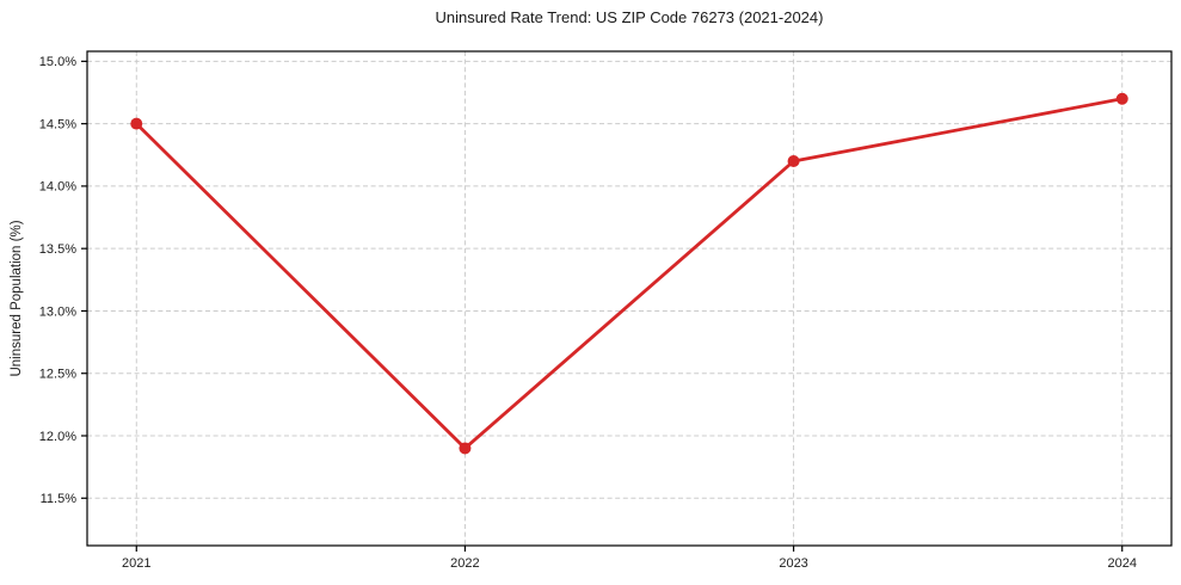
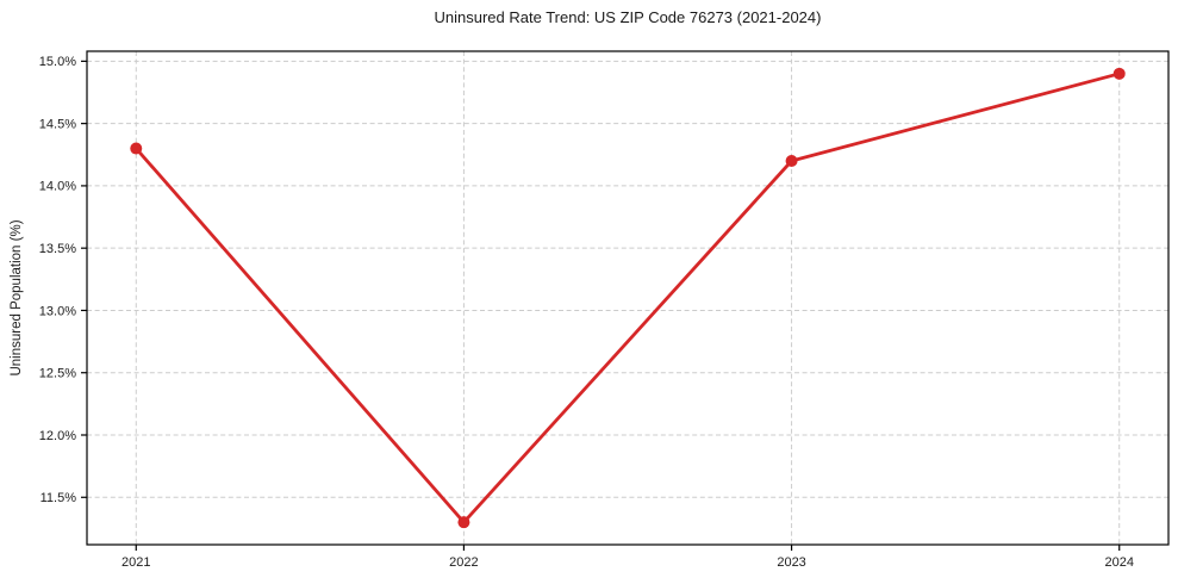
2021: 14.5% -> 14.3%
2022: 11.9% -> 11.3%
2024: 14.7% -> 14.9%
